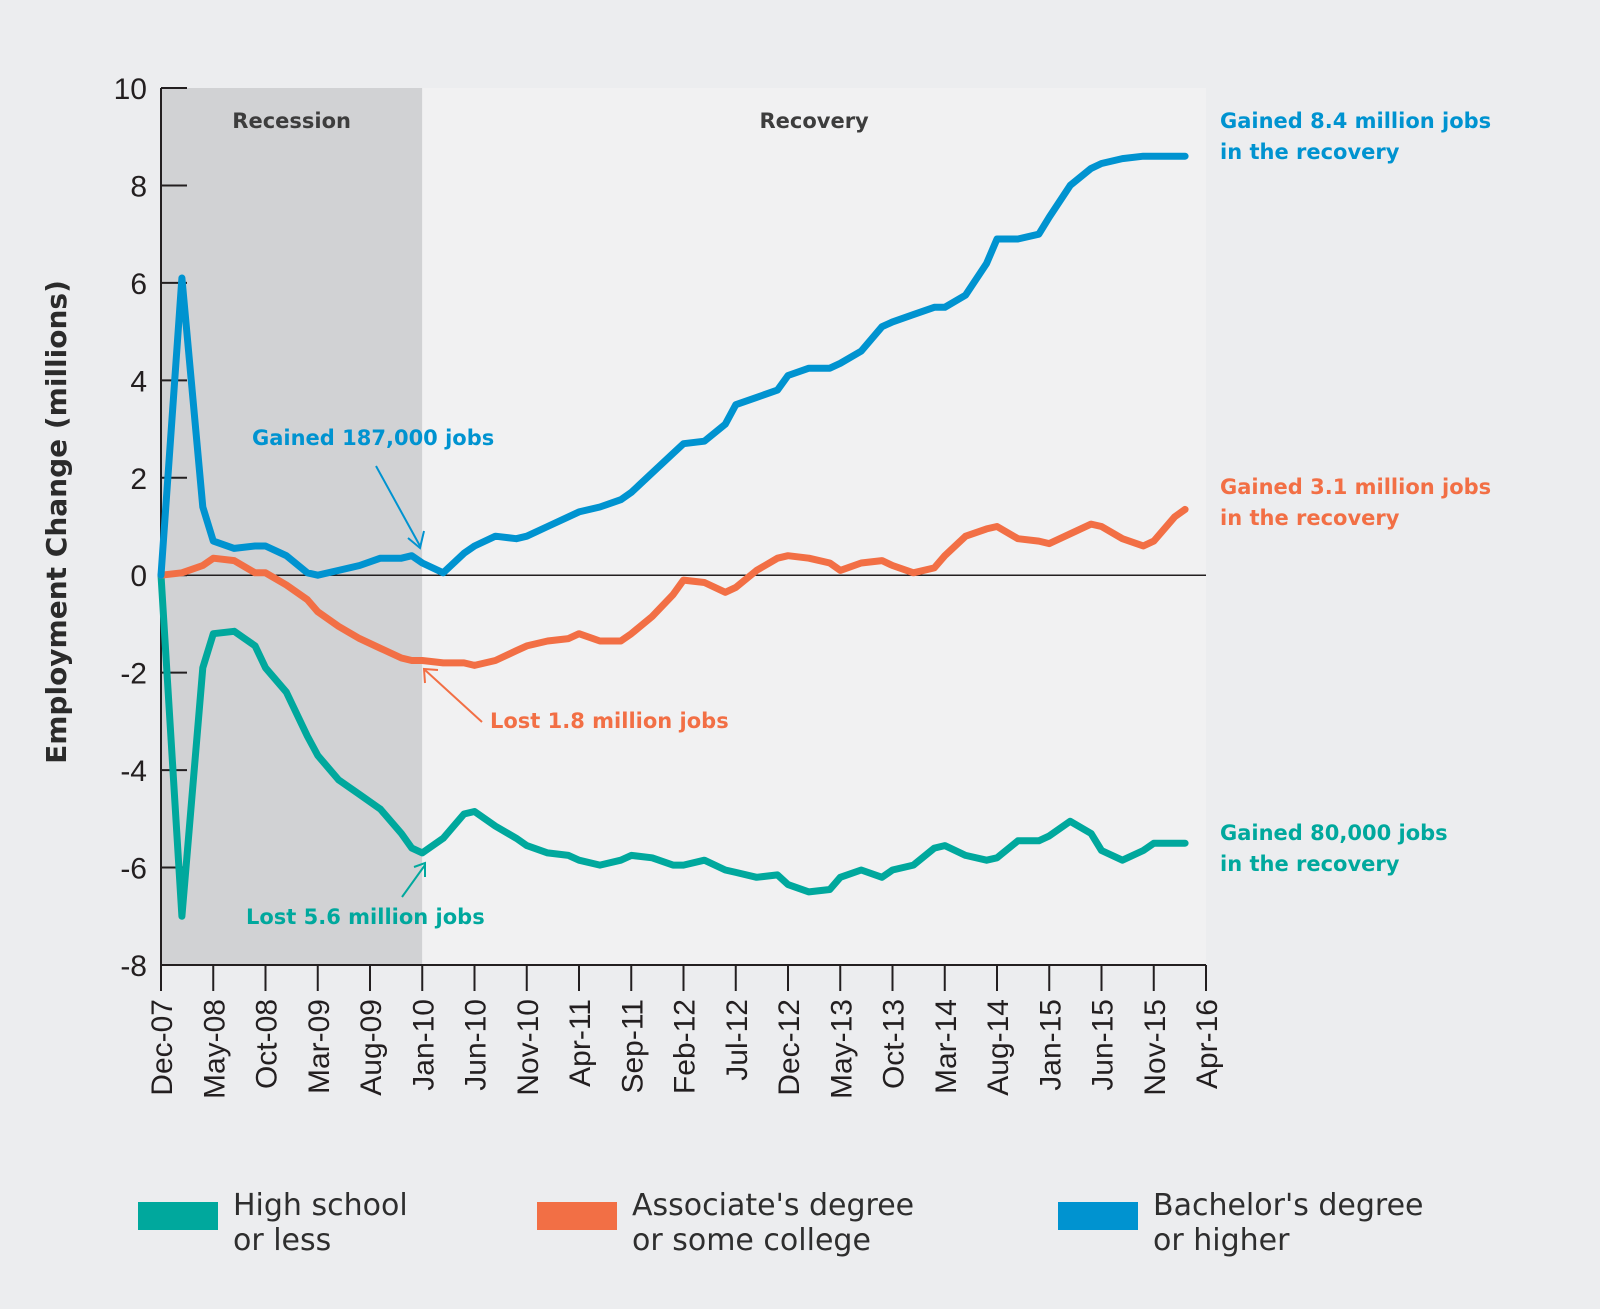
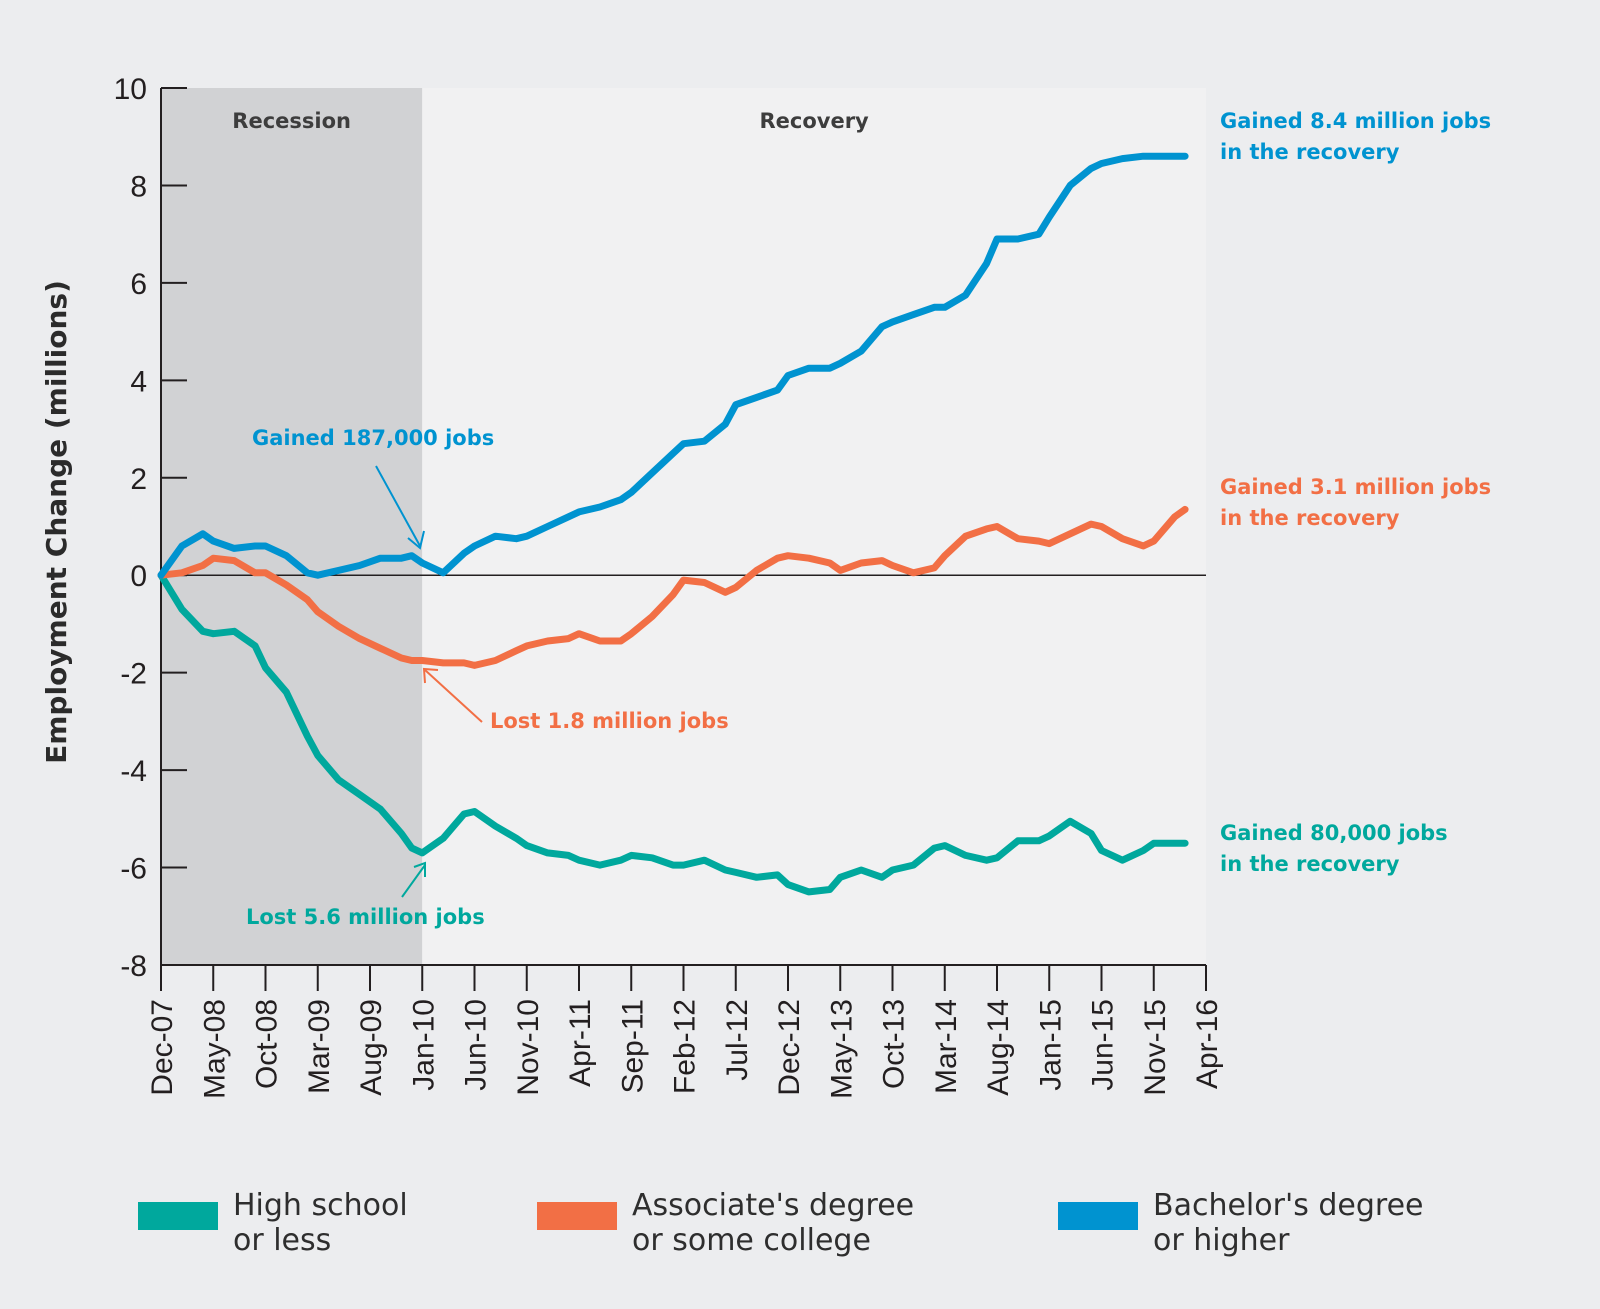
High school or less/2: -7.0 -> -0.7
Bachelor's degree or higher/2: 6.1 -> 0.6
High school or less/4: -1.9 -> -1.1
Bachelor's degree or higher/4: 1.4 -> 0.8
